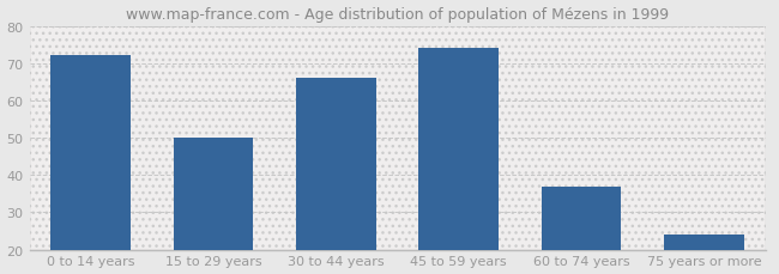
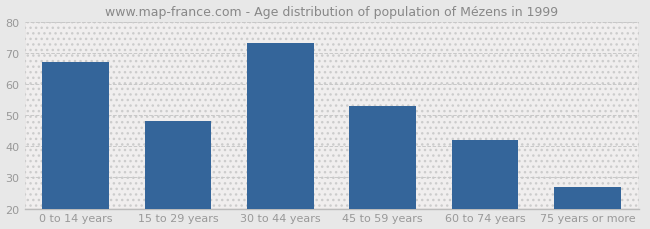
0 to 14 years: 72 -> 67
15 to 29 years: 50 -> 48
30 to 44 years: 66 -> 73
45 to 59 years: 74 -> 53
60 to 74 years: 37 -> 42
75 years or more: 24 -> 27
